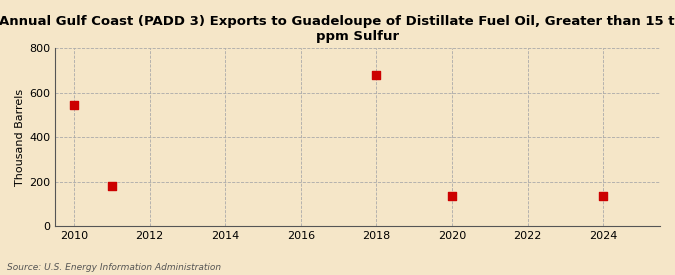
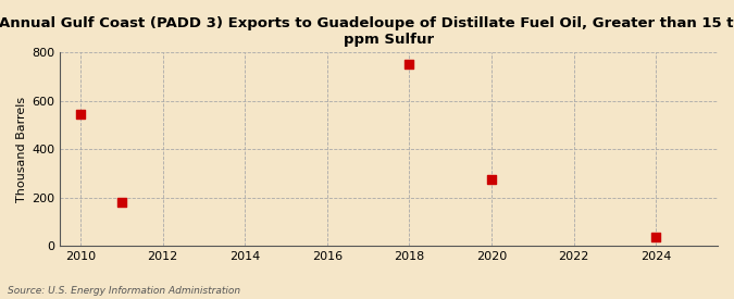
2018: 680 -> 753
2020: 135 -> 275
2024: 135 -> 35
